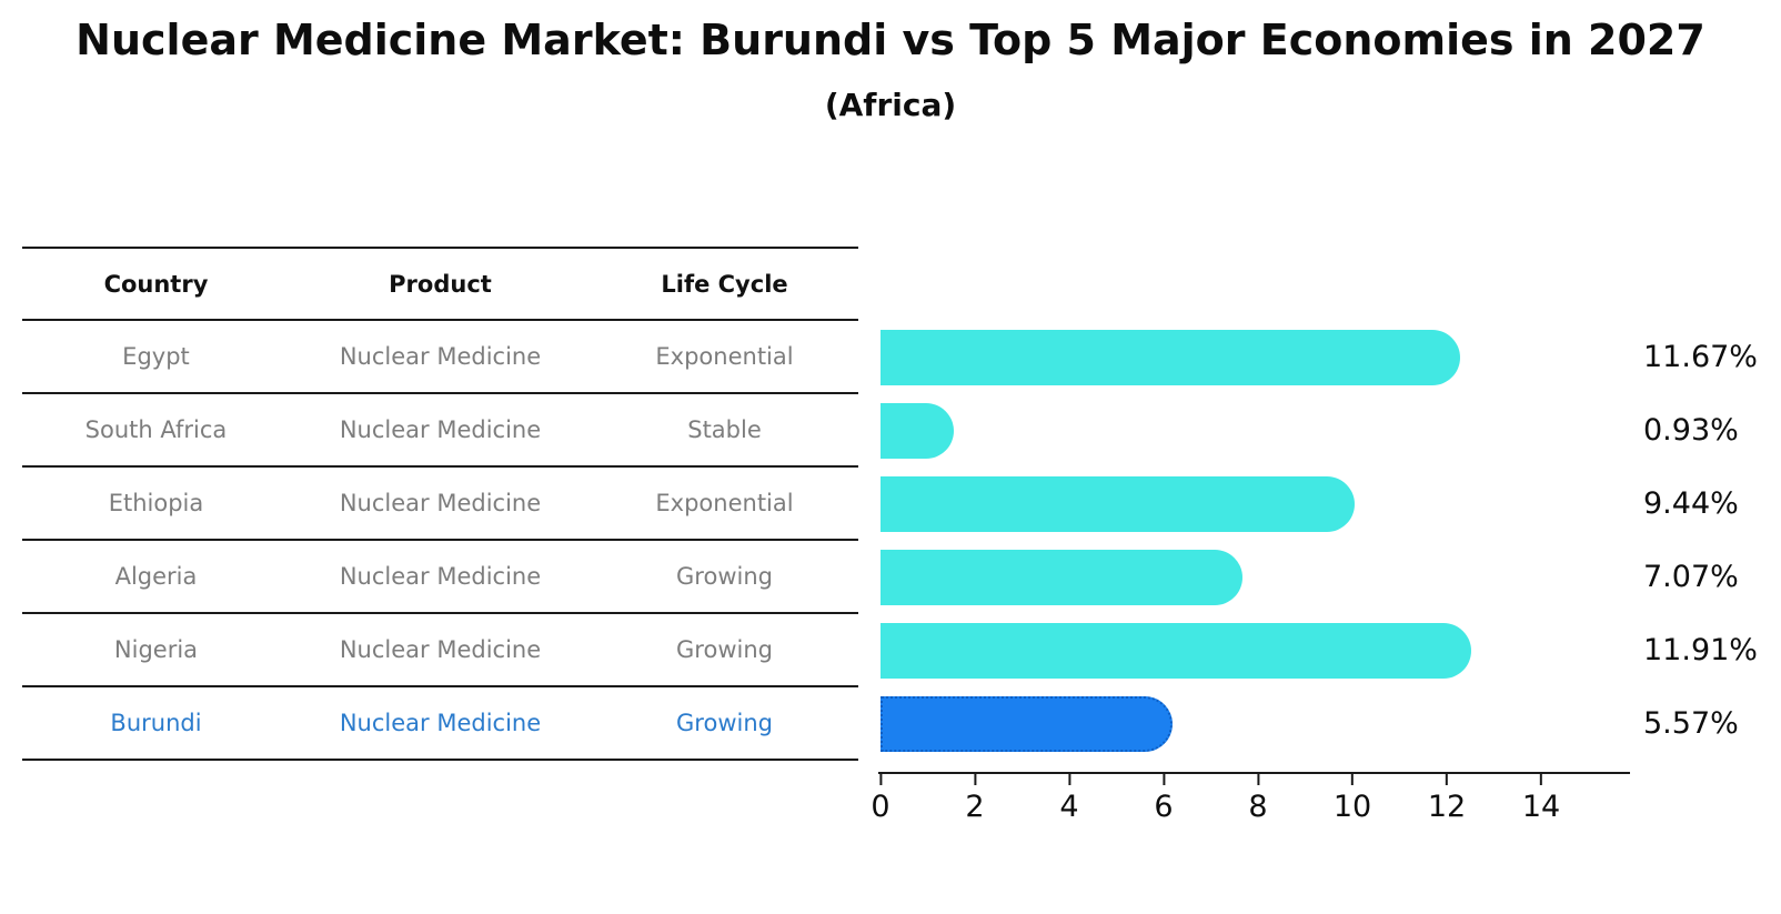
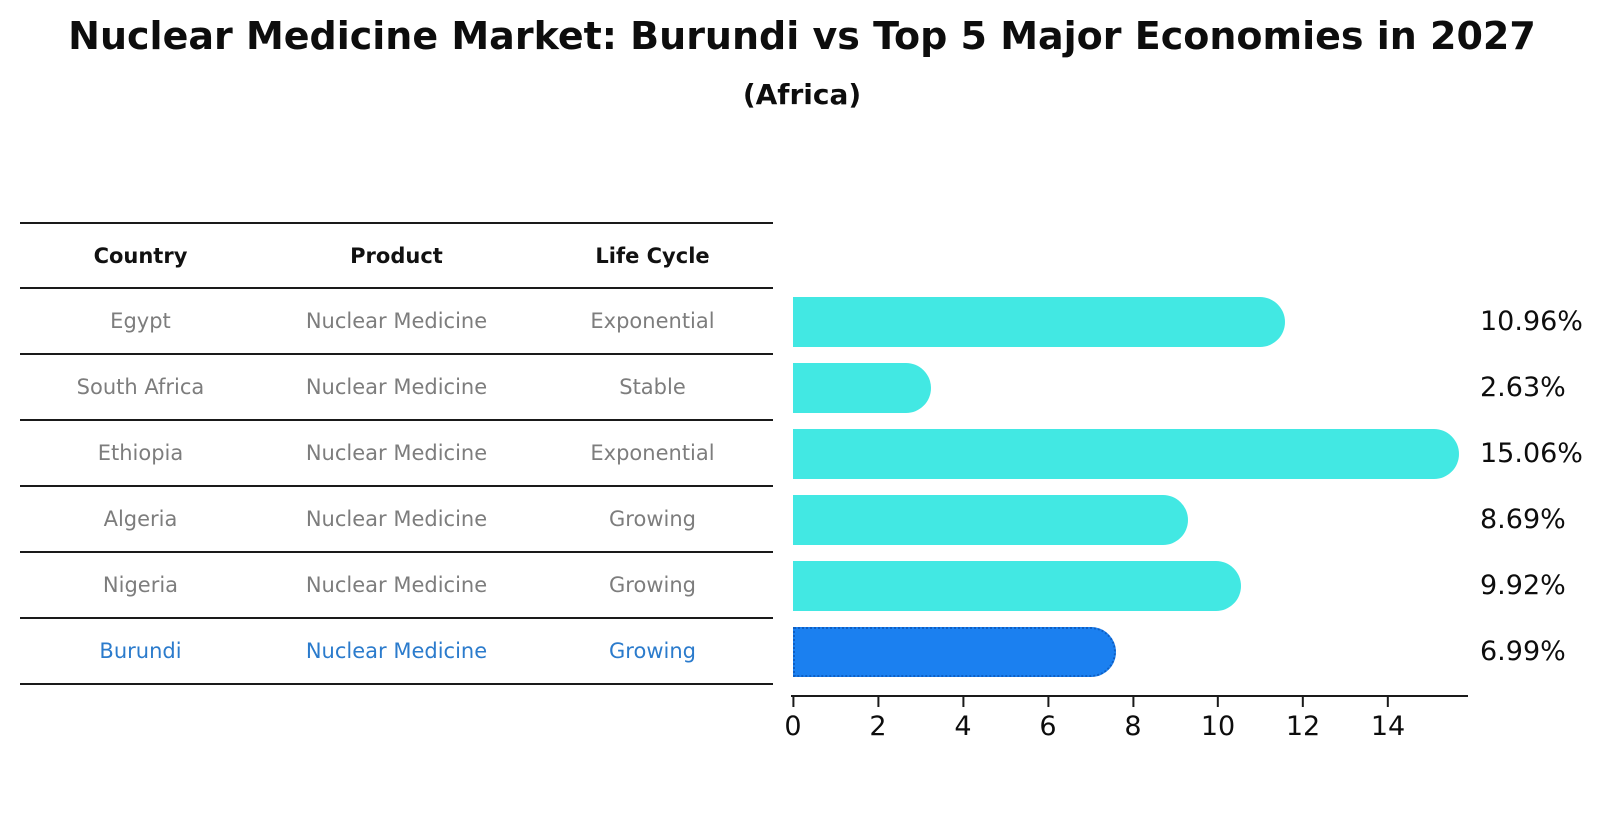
Egypt: 11.67% -> 10.96%
South Africa: 0.93% -> 2.63%
Ethiopia: 9.44% -> 15.06%
Algeria: 7.07% -> 8.69%
Nigeria: 11.91% -> 9.92%
Burundi: 5.57% -> 6.99%
